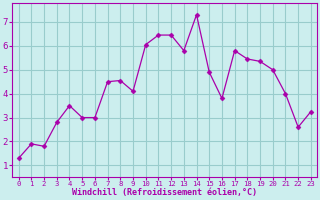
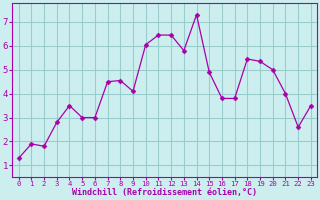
17: 5.80 -> 3.80
23: 3.25 -> 3.50
